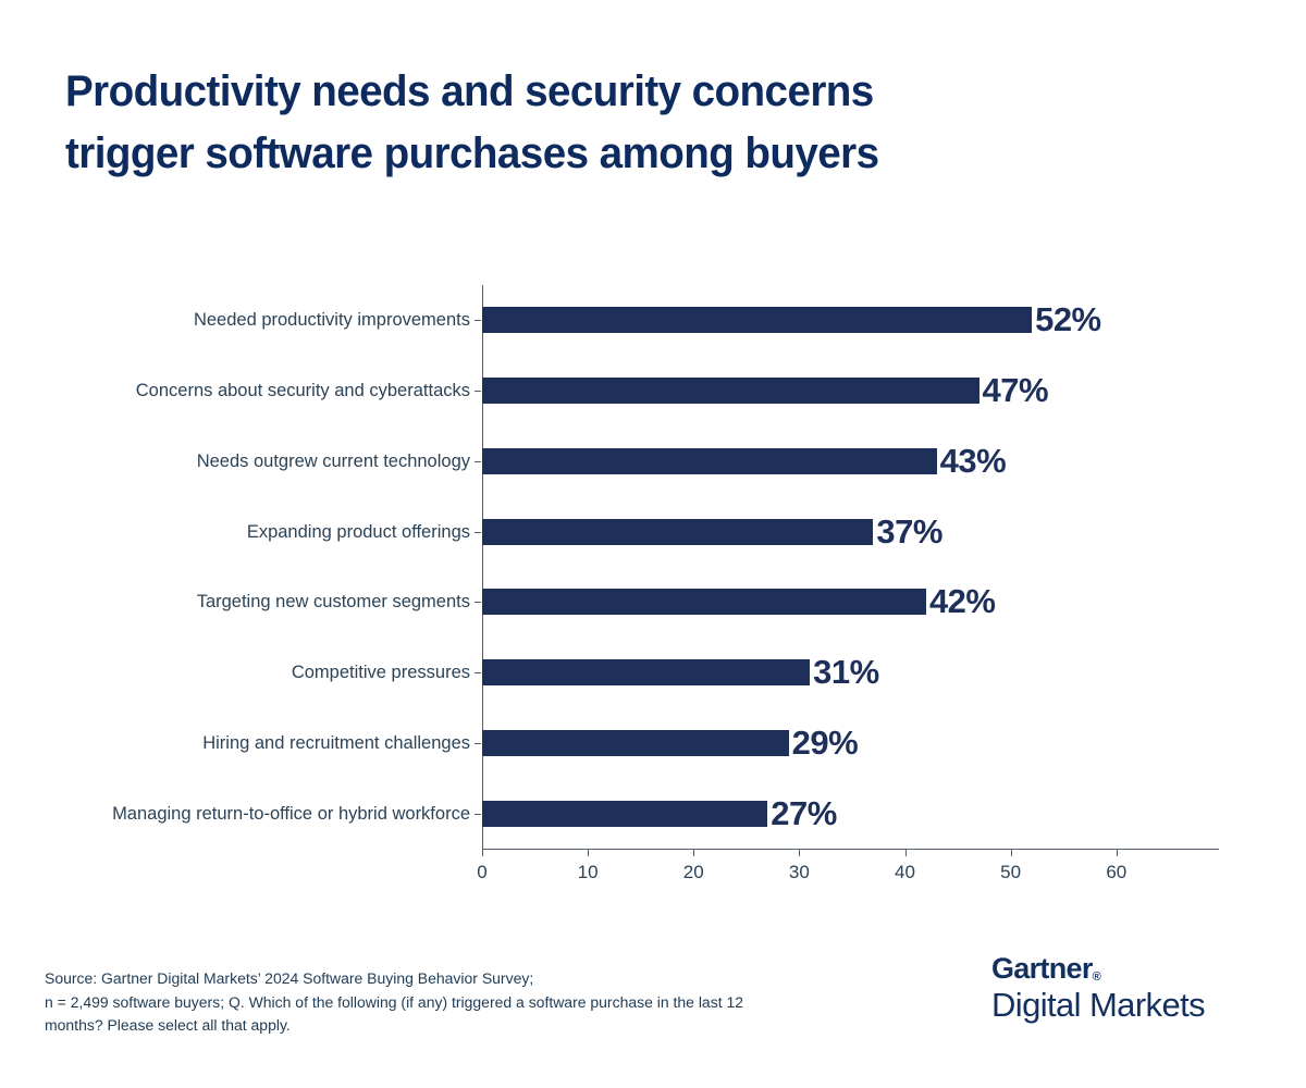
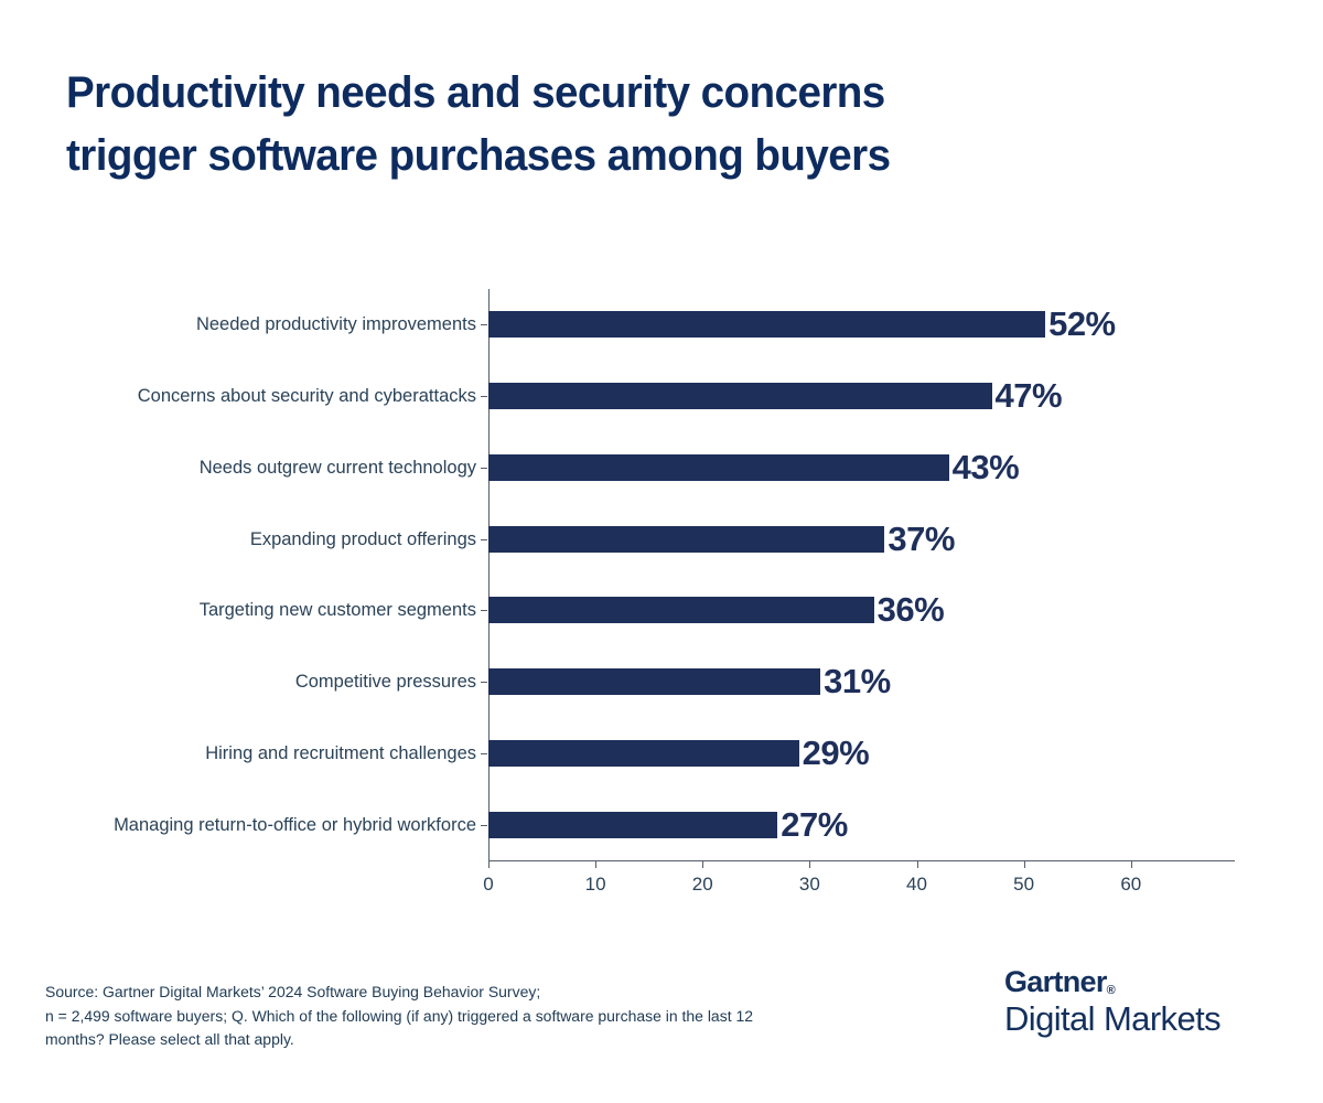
Targeting new customer segments: 42% -> 36%
